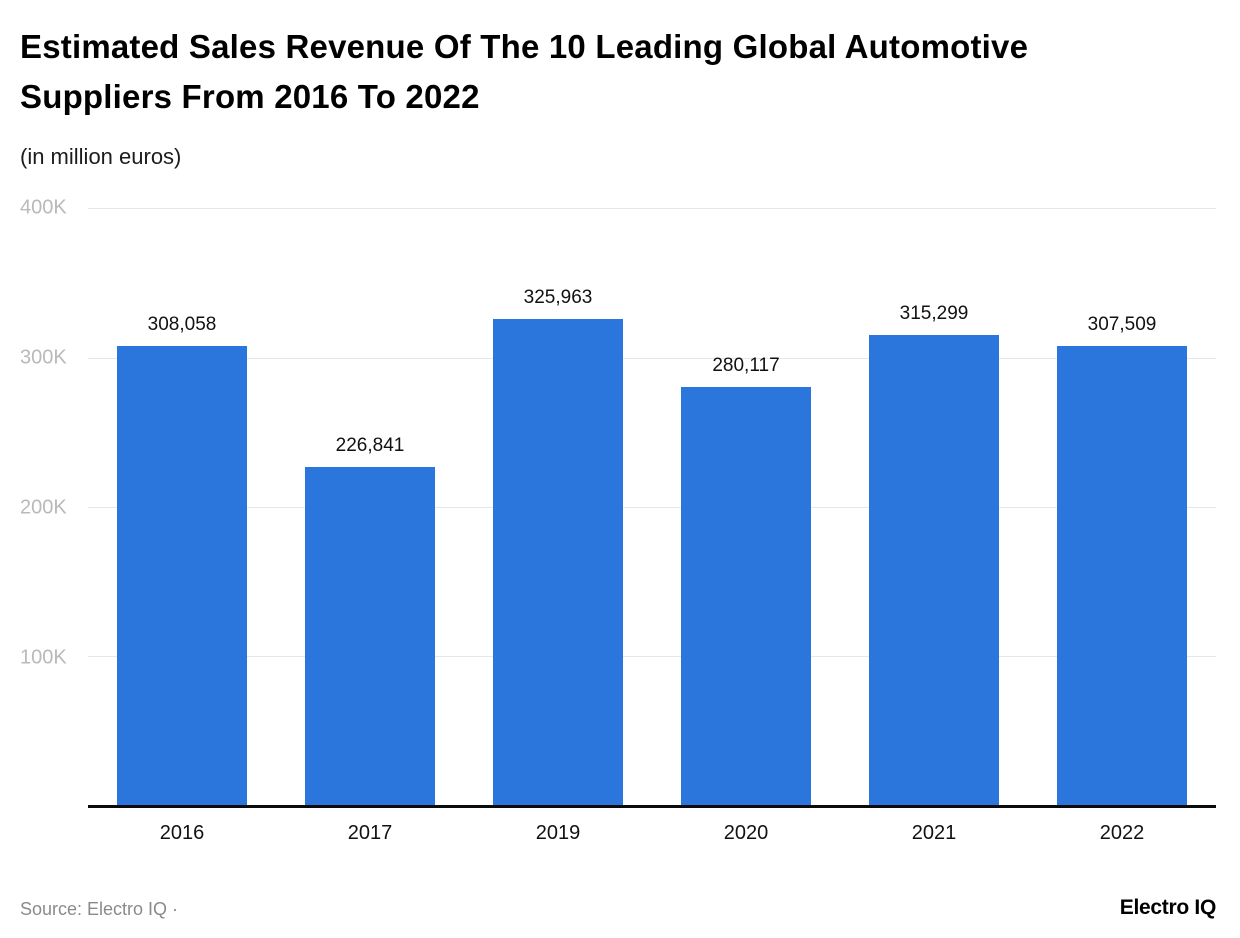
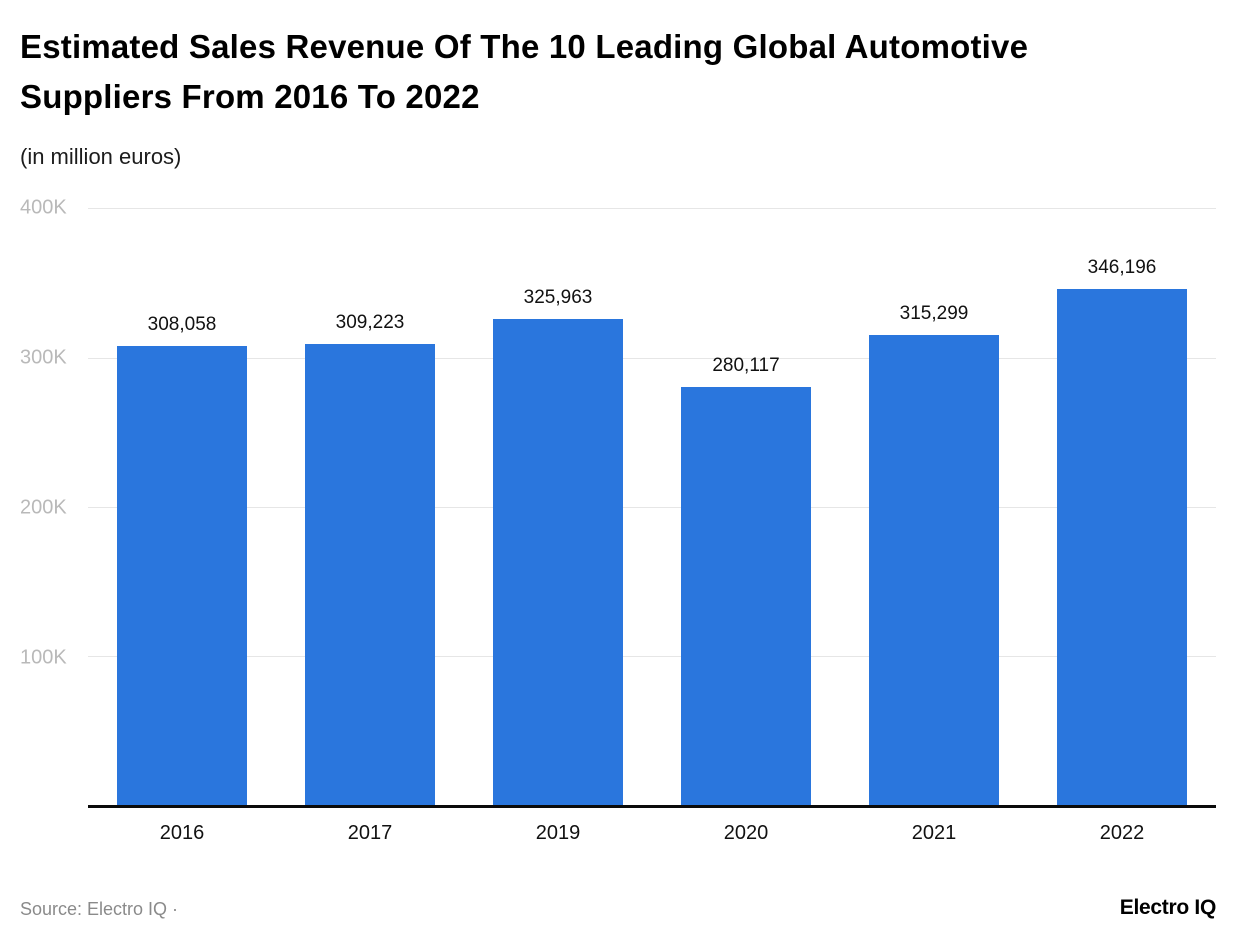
2017: 226,841 -> 309,223
2022: 307,509 -> 346,196
